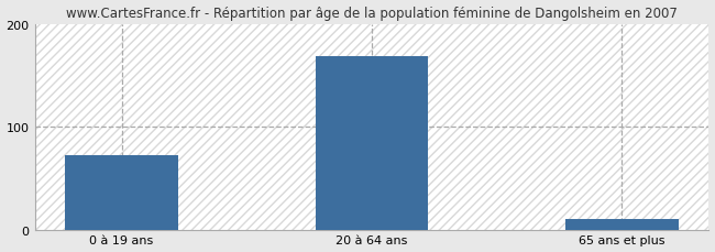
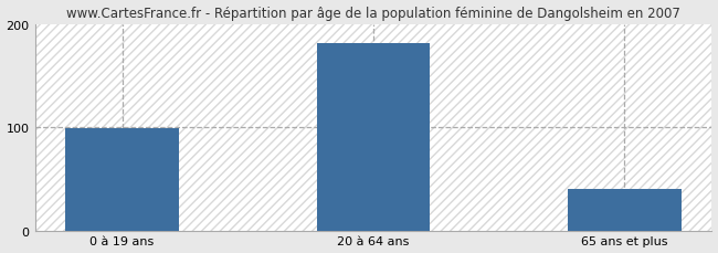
0 à 19 ans: 72 -> 99
20 à 64 ans: 168 -> 181
65 ans et plus: 10 -> 40
